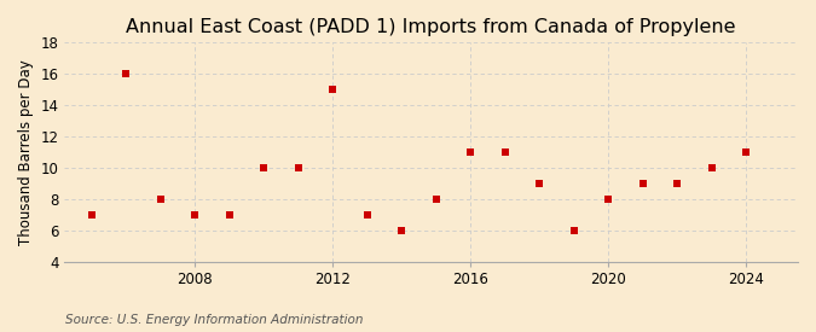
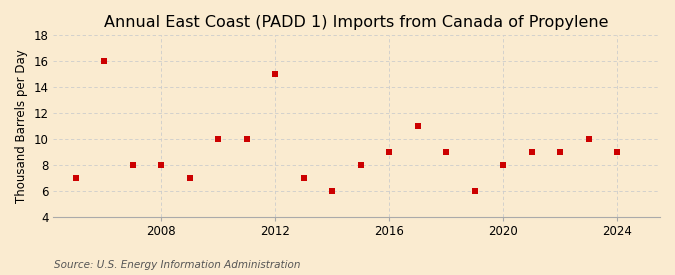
2008: 7 -> 8
2016: 11 -> 9
2024: 11 -> 9
